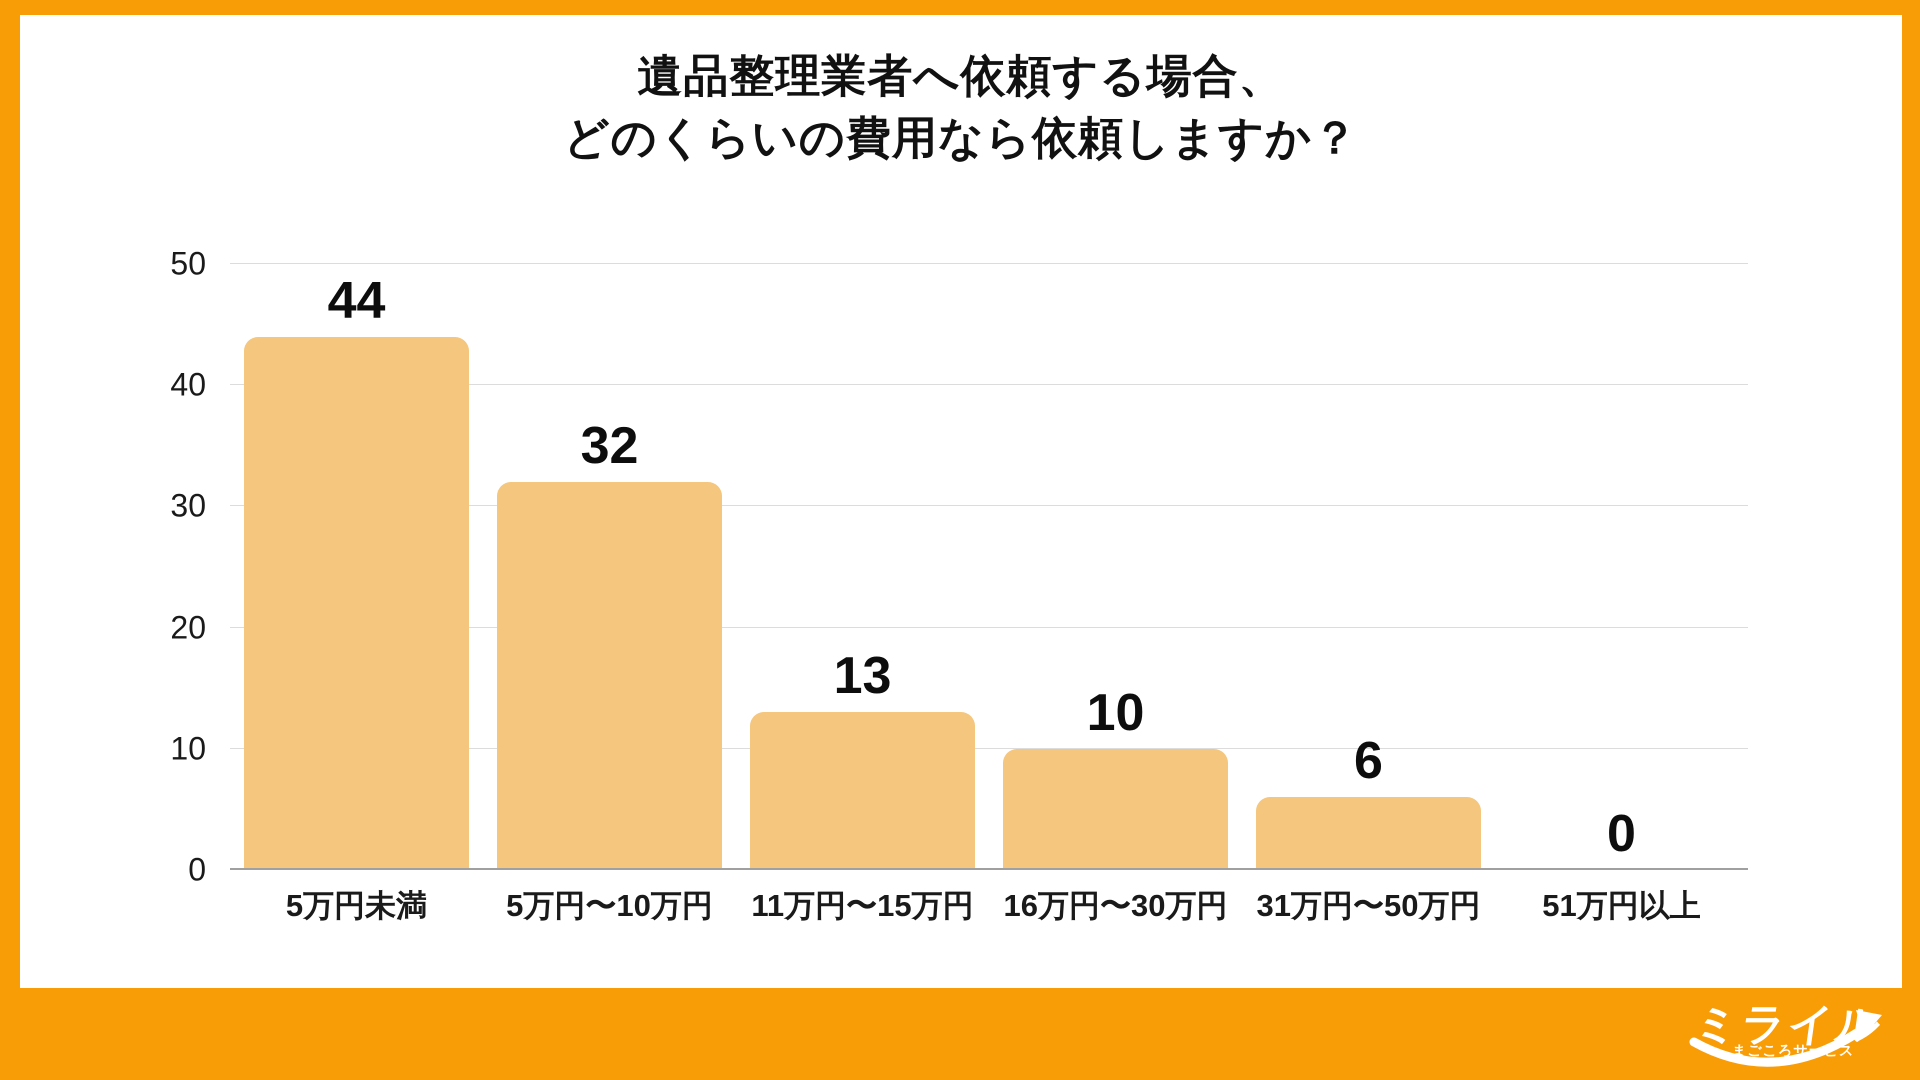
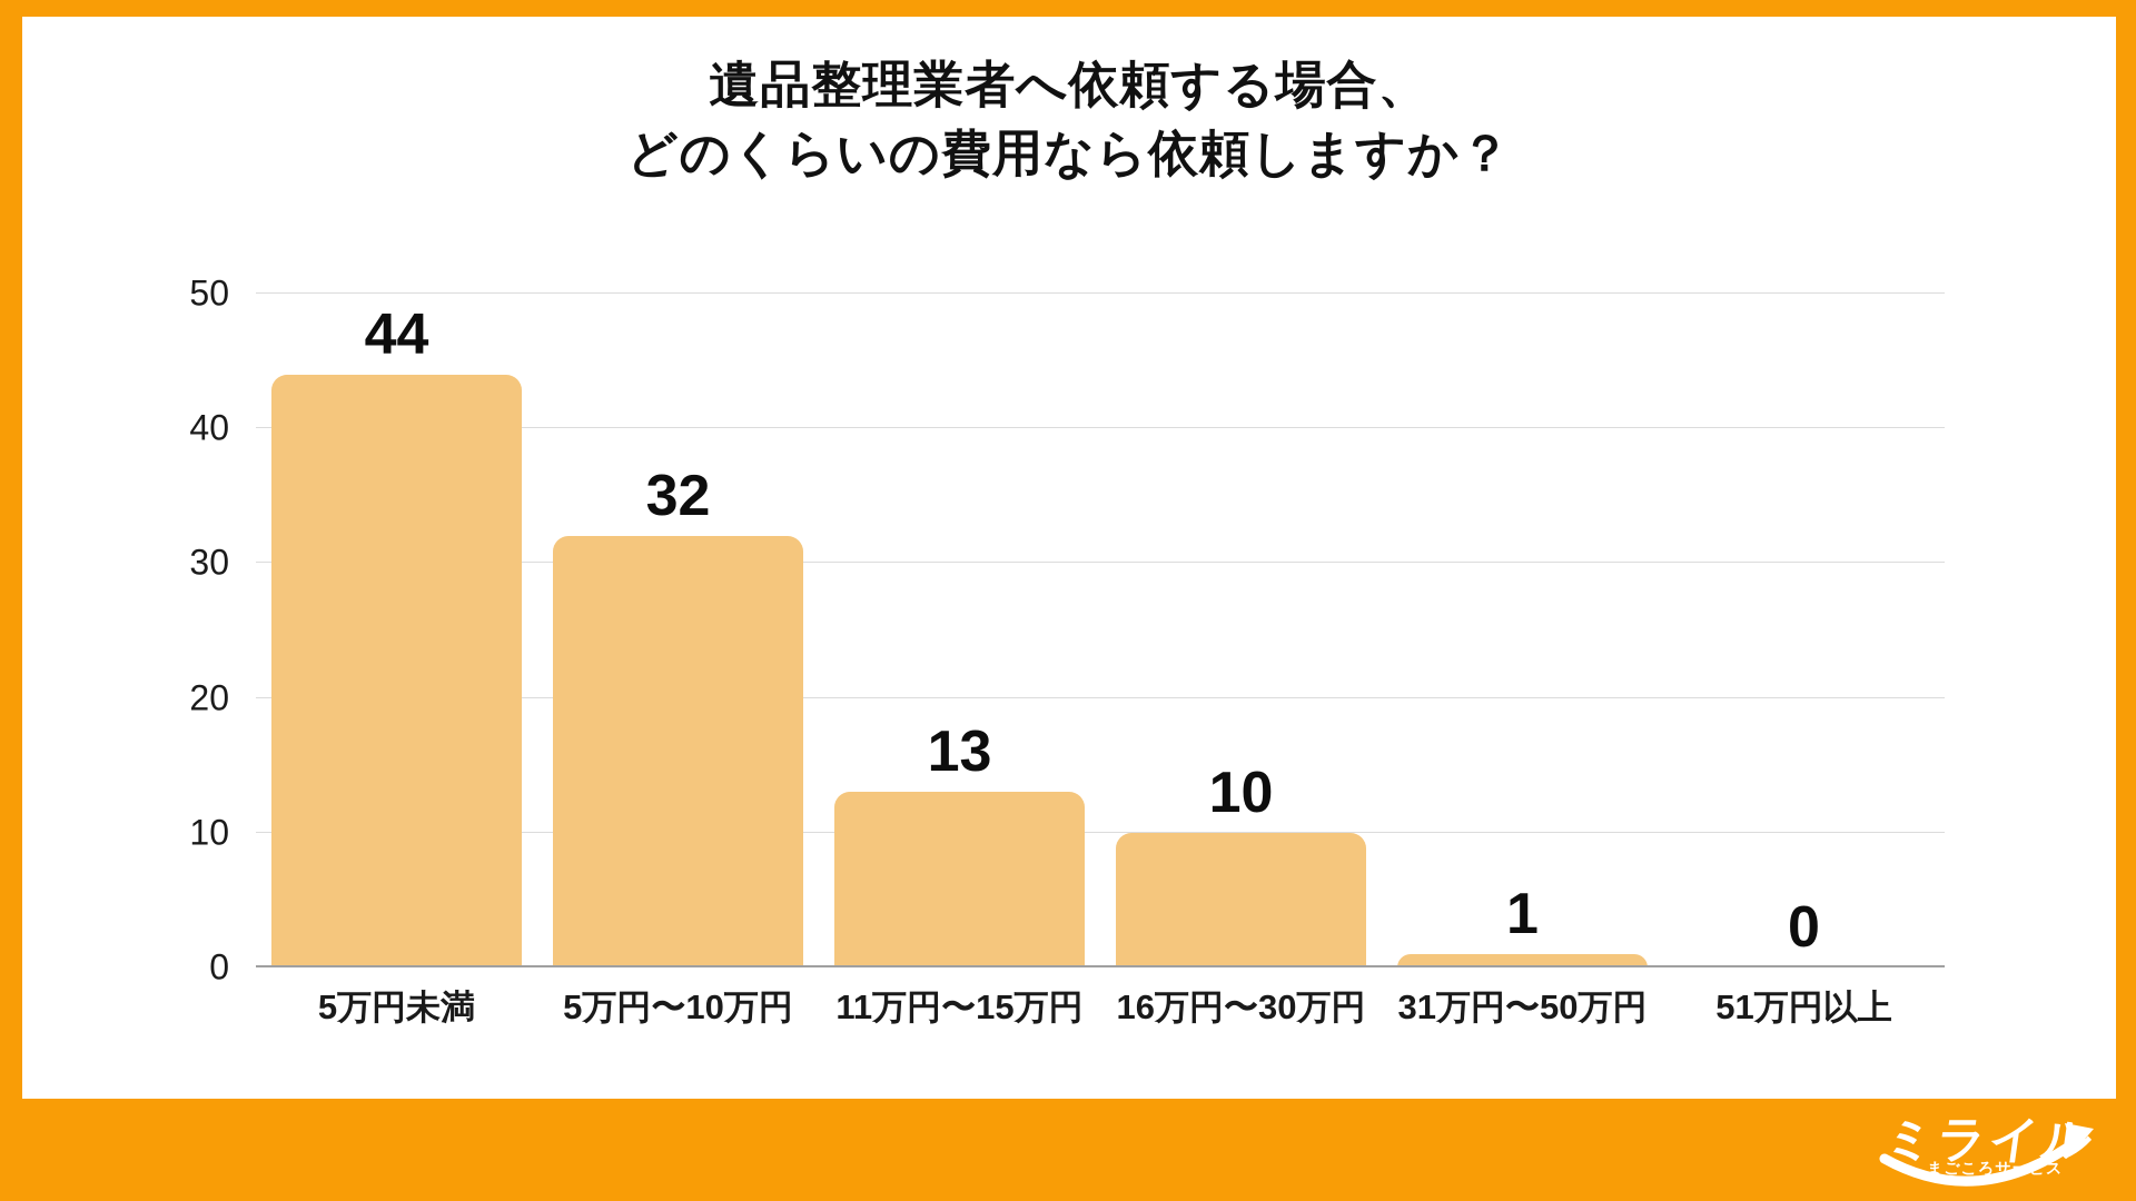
31万円〜50万円: 6 -> 1
